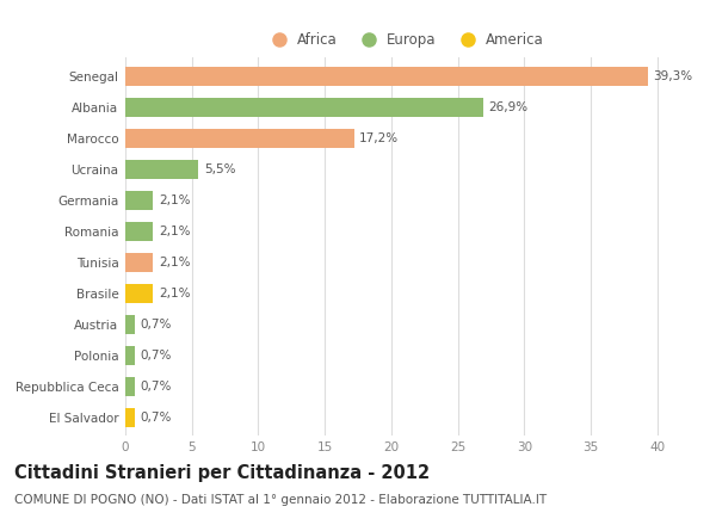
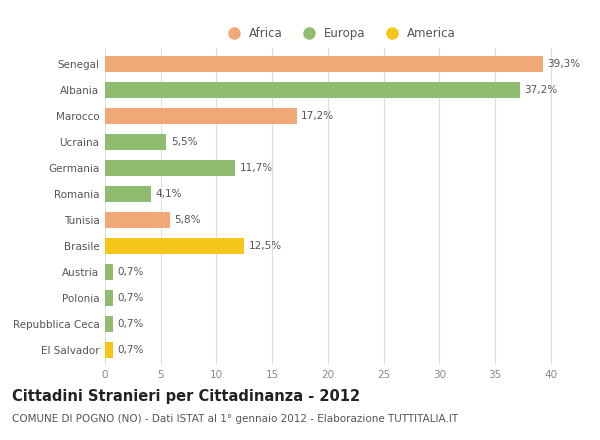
Albania: 26,9% -> 37,2%
Germania: 2,1% -> 11,7%
Romania: 2,1% -> 4,1%
Tunisia: 2,1% -> 5,8%
Brasile: 2,1% -> 12,5%
